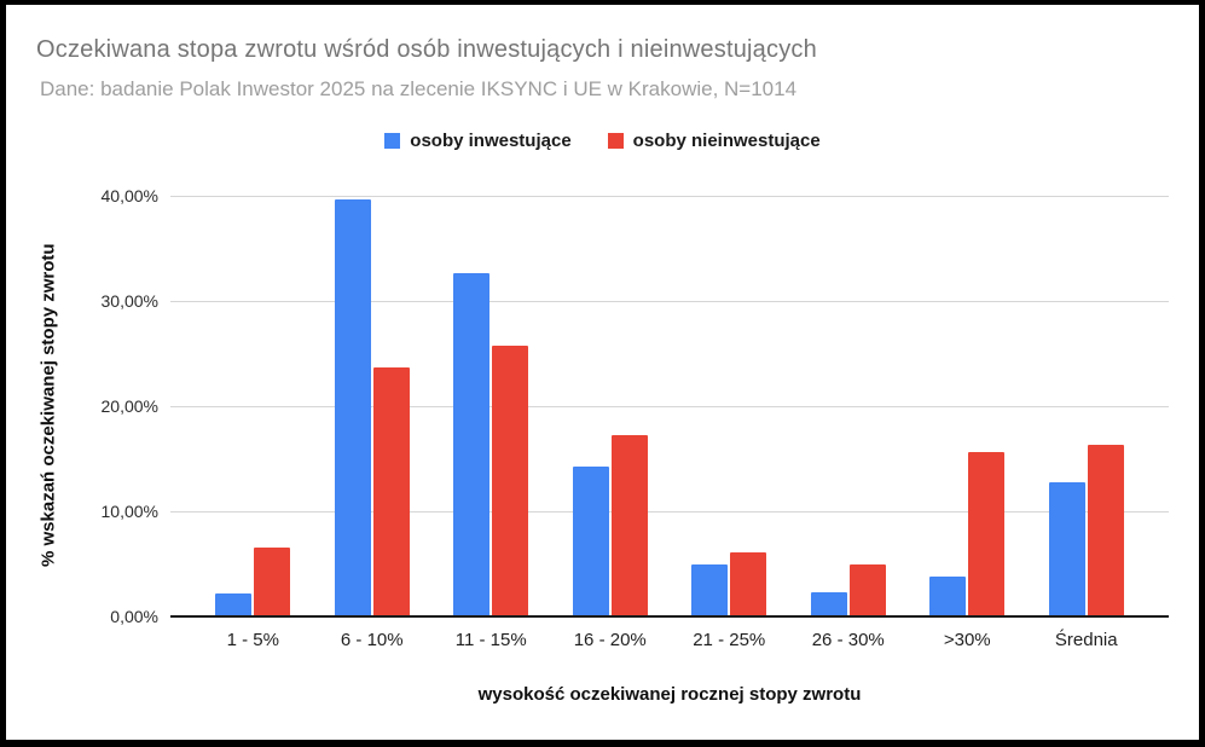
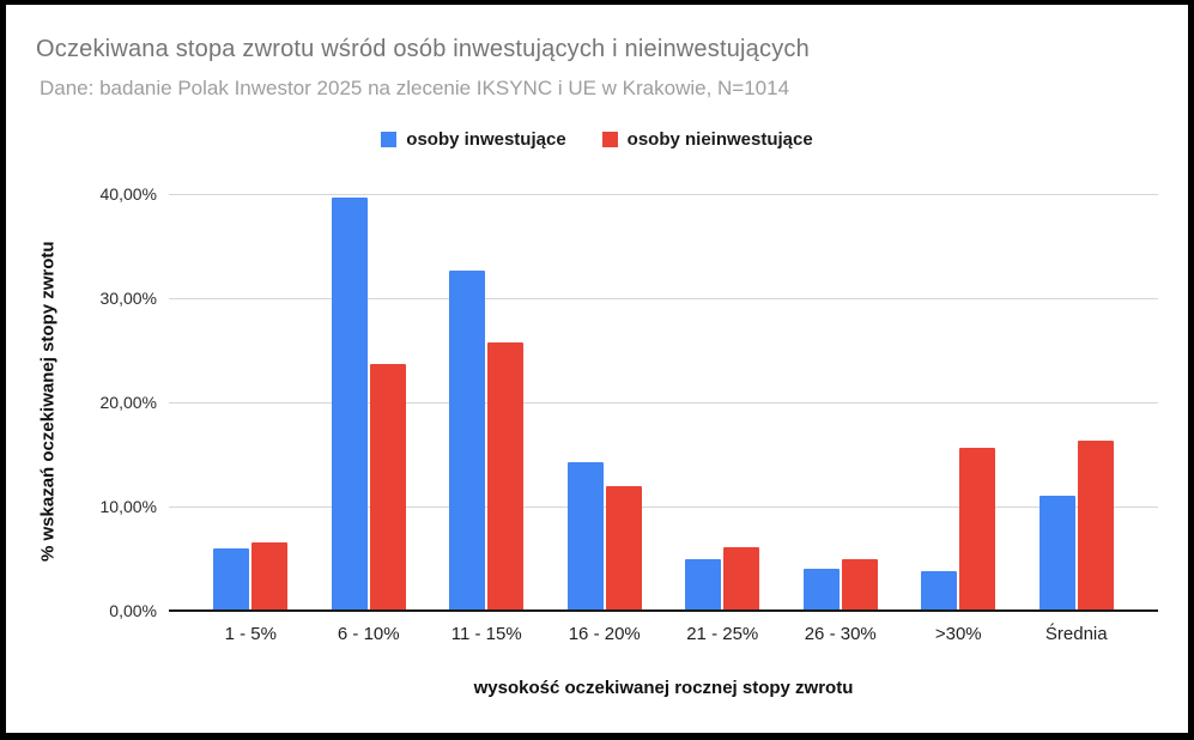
osoby inwestujące/1 - 5%: 2% -> 6%
osoby nieinwestujące/16 - 20%: 17% -> 12%
osoby inwestujące/26 - 30%: 2% -> 4%
osoby inwestujące/Średnia: 13% -> 11%
